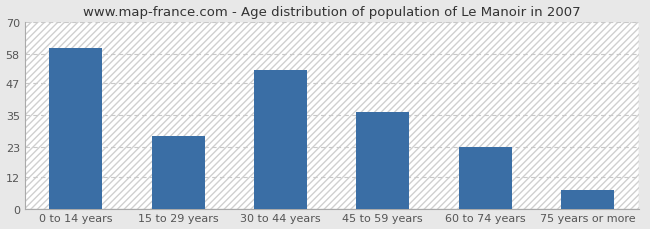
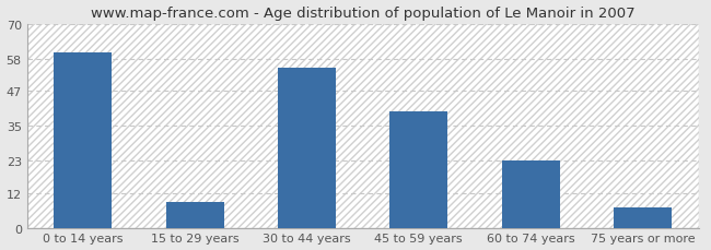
15 to 29 years: 27 -> 9
30 to 44 years: 52 -> 55
45 to 59 years: 36 -> 40
